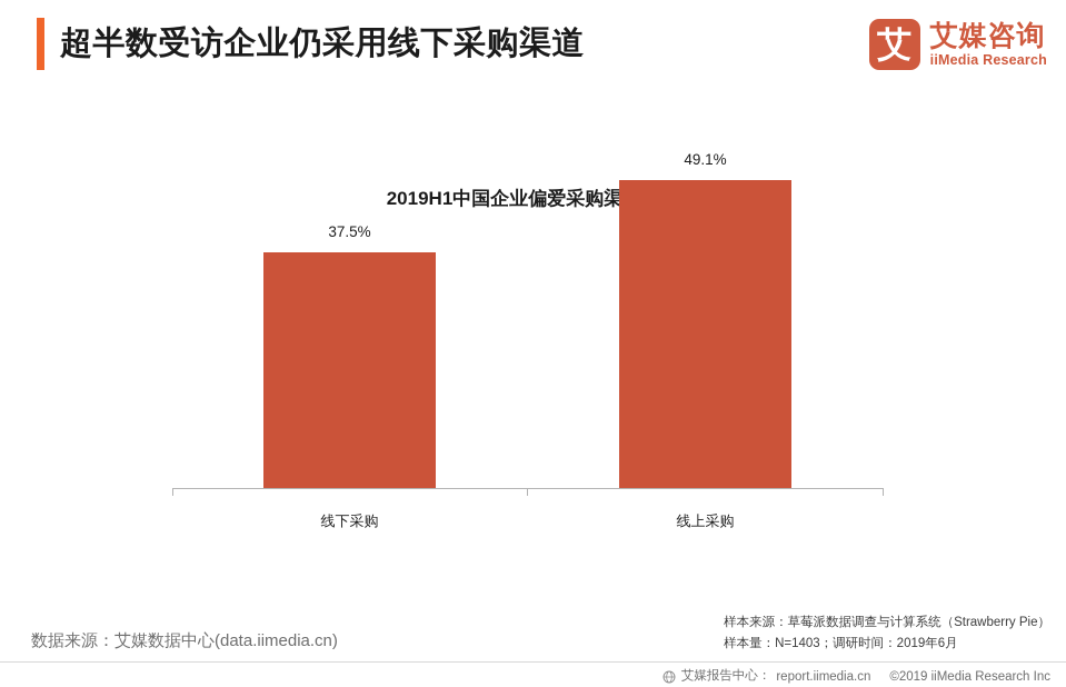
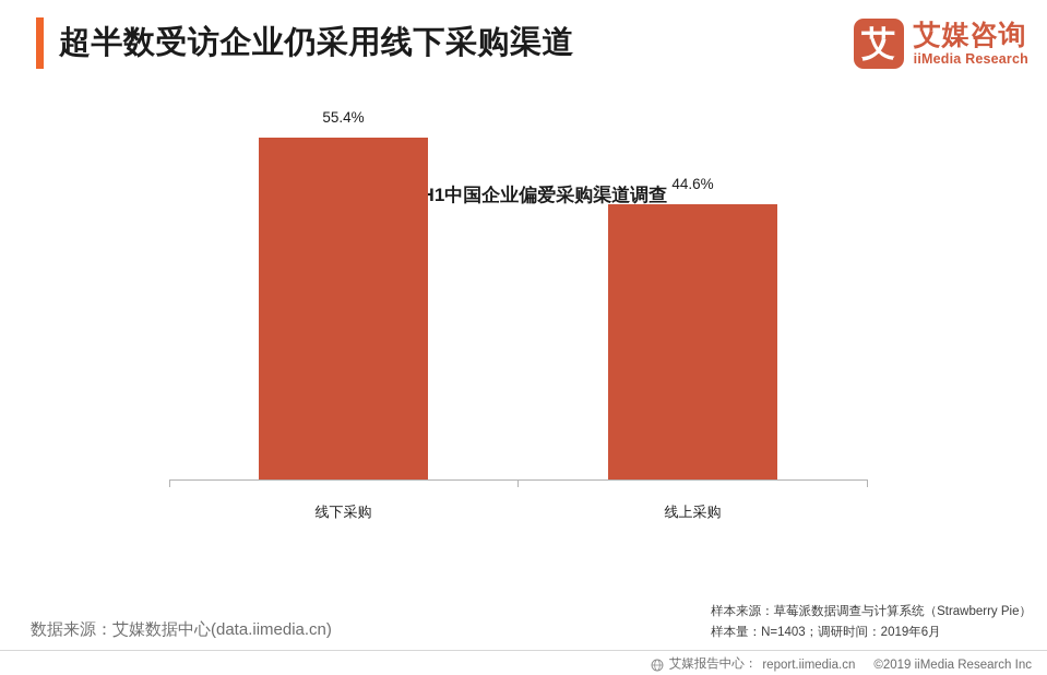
线下采购: 37.5% -> 55.4%
线上采购: 49.1% -> 44.6%
